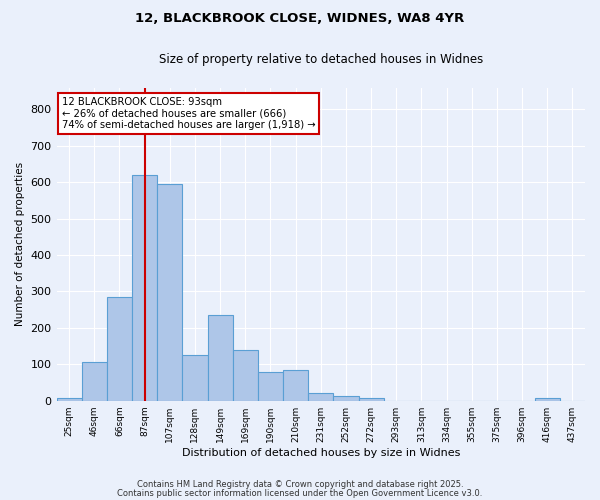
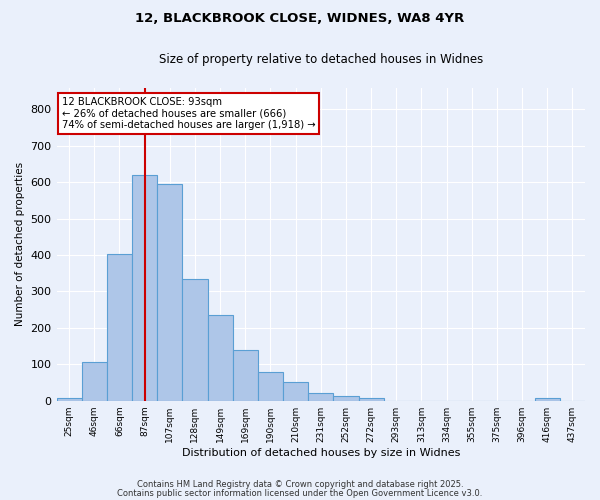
66sqm: 285 -> 403
128sqm: 125 -> 333
210sqm: 85 -> 52
